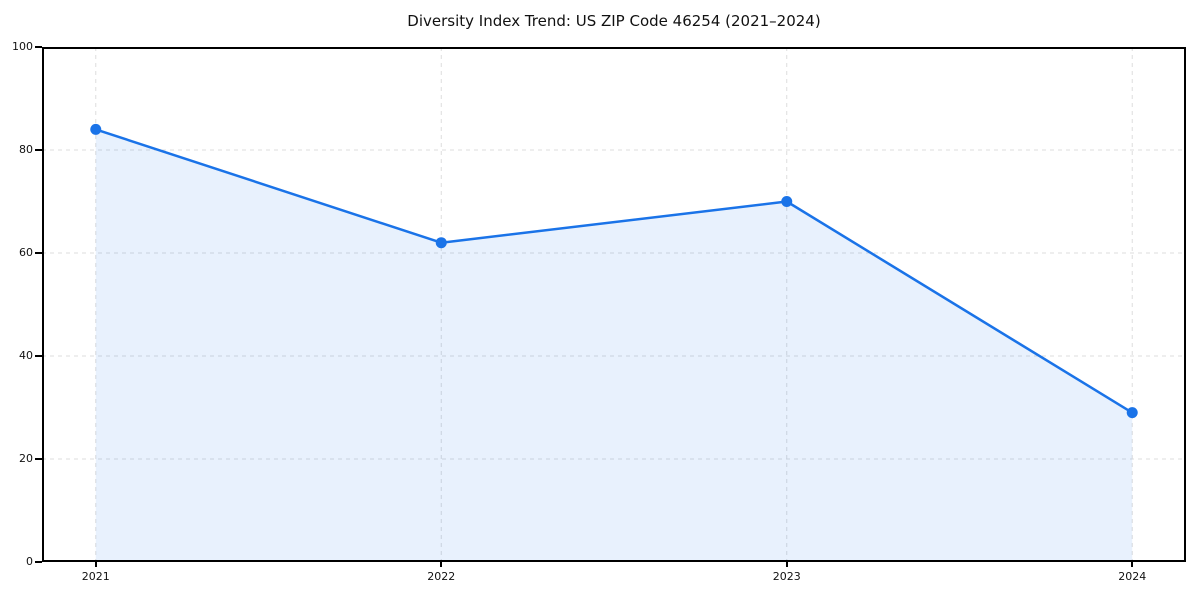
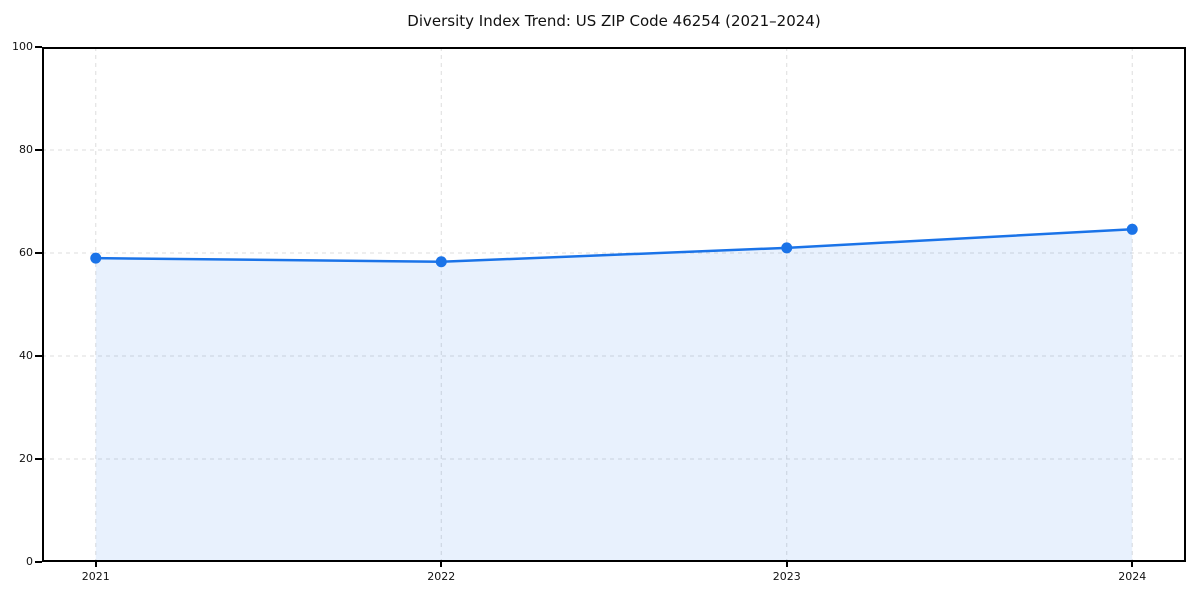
2021: 84 -> 59
2022: 62 -> 58
2023: 70 -> 61
2024: 29 -> 65
